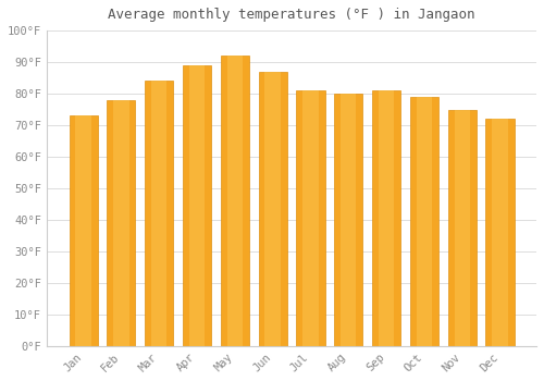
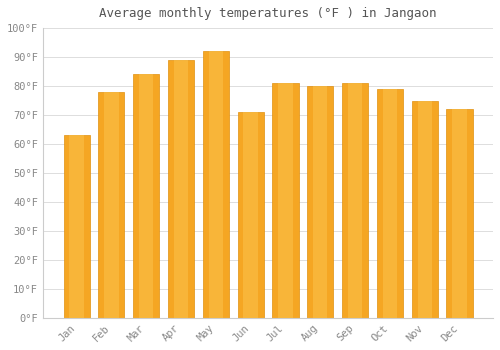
Jan: 73°F -> 63°F
Jun: 87°F -> 71°F
